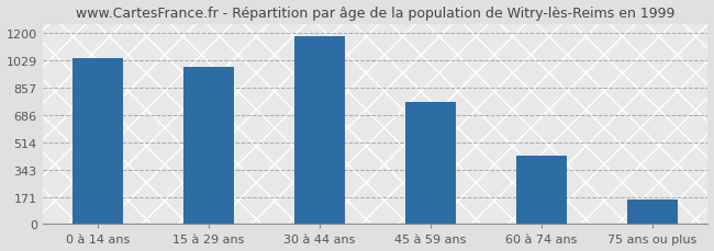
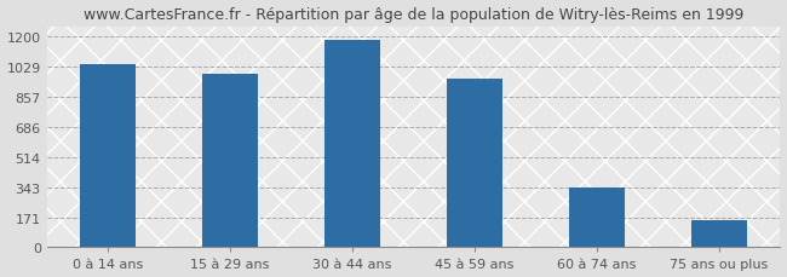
45 à 59 ans: 770 -> 960
60 à 74 ans: 430 -> 340
